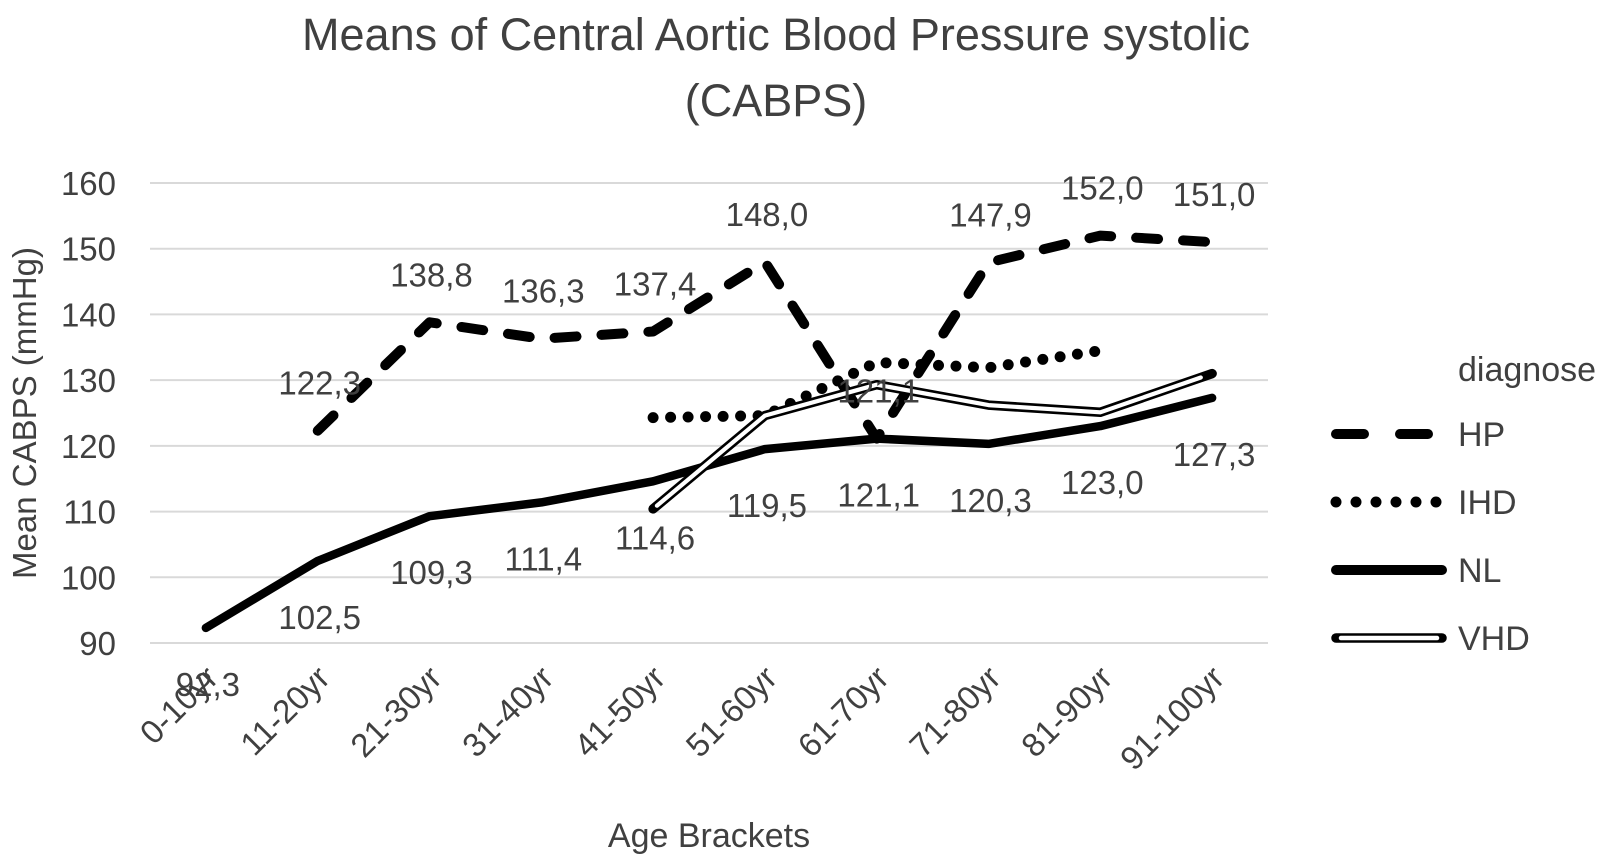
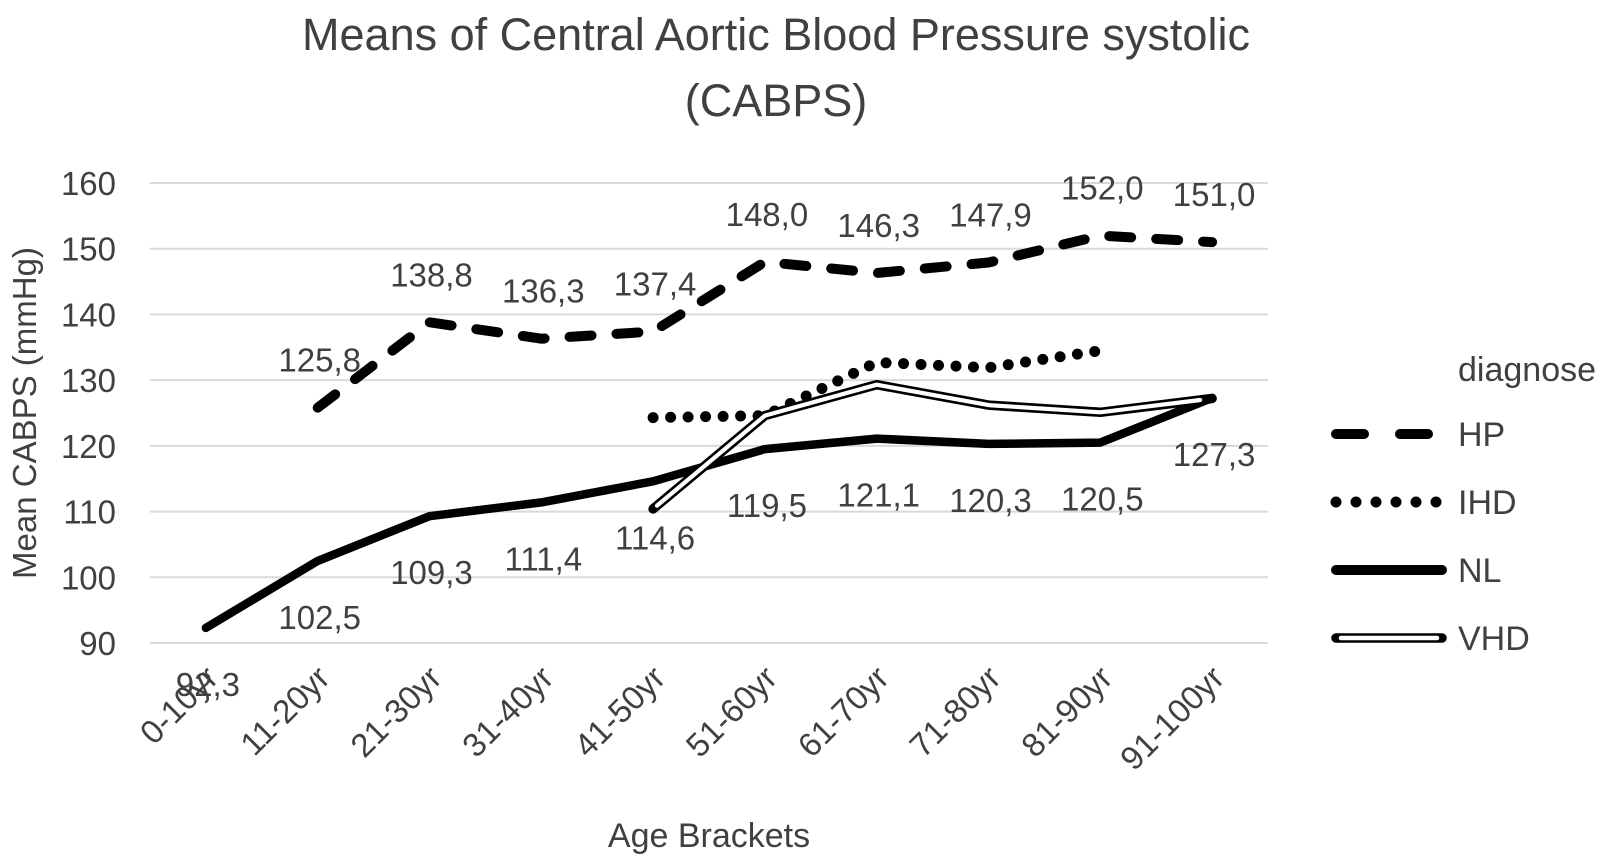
HP/11-20yr: 122,3 -> 125,8
HP/61-70yr: 121,1 -> 146,3
NL/81-90yr: 123,0 -> 120,5
VHD/91-100yr: 131 -> 127
